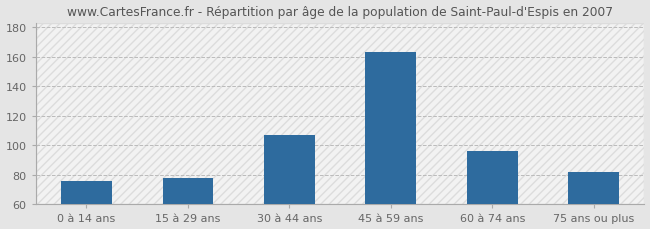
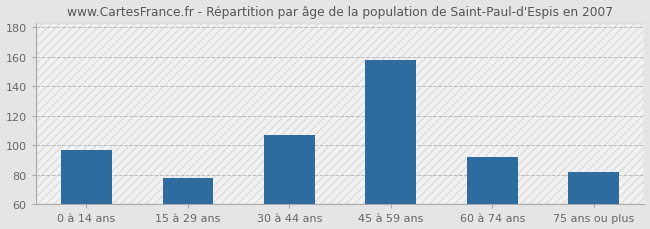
0 à 14 ans: 76 -> 97
45 à 59 ans: 163 -> 158
60 à 74 ans: 96 -> 92
